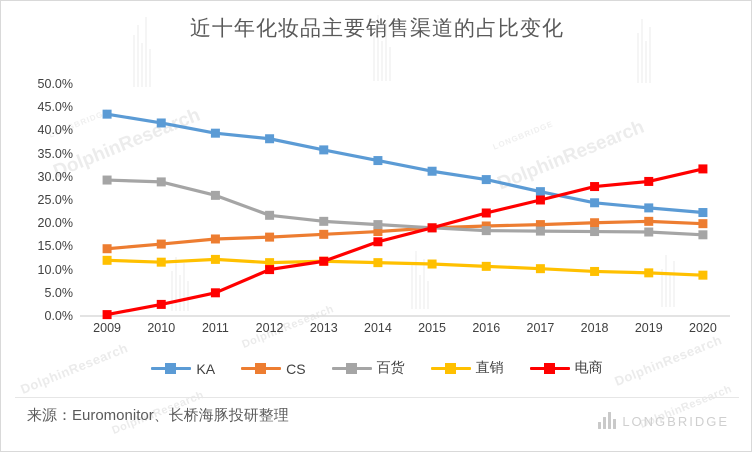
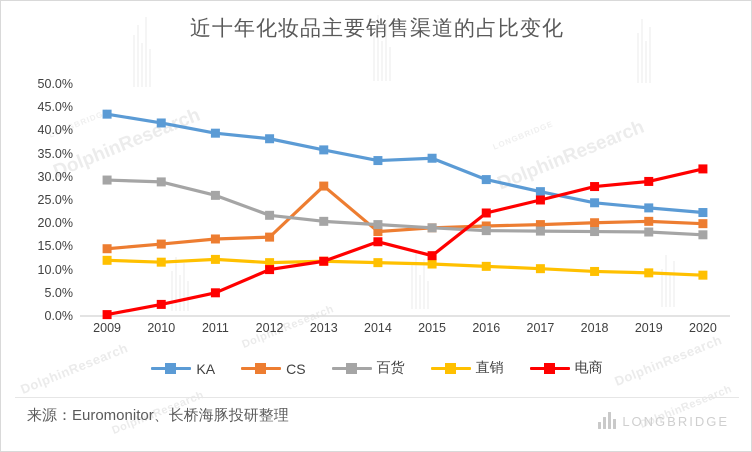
CS/2013: 18% -> 28%
KA/2015: 31% -> 34%
电商/2015: 19% -> 13%
